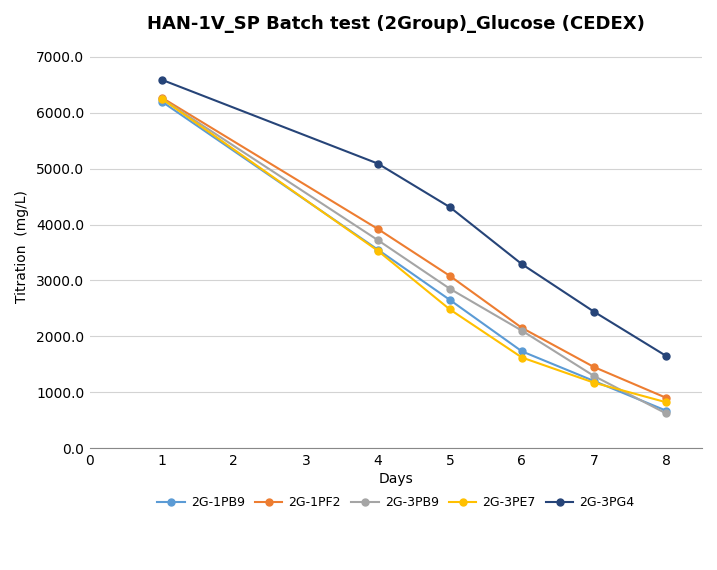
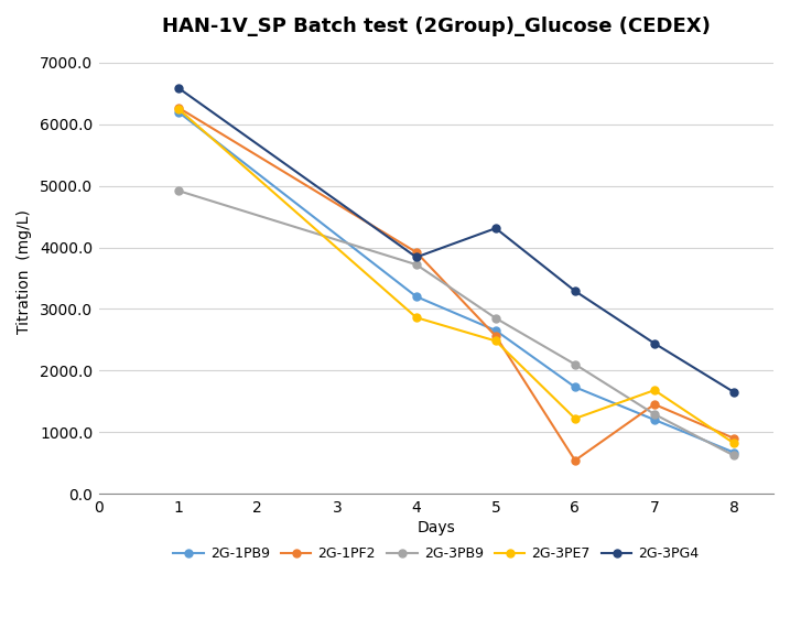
2G-3PB9/1: 6250 -> 4920
2G-1PB9/4: 3550 -> 3200
2G-3PE7/4: 3530 -> 2860
2G-3PG4/4: 5090 -> 3840
2G-1PF2/5: 3080 -> 2560
2G-1PF2/6: 2150 -> 540
2G-3PE7/6: 1620 -> 1220
2G-3PE7/7: 1170 -> 1680
